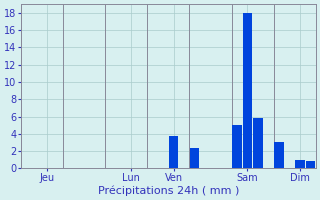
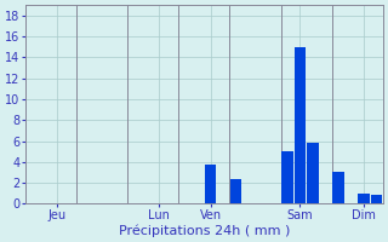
Sam: 18.0 -> 15.0
